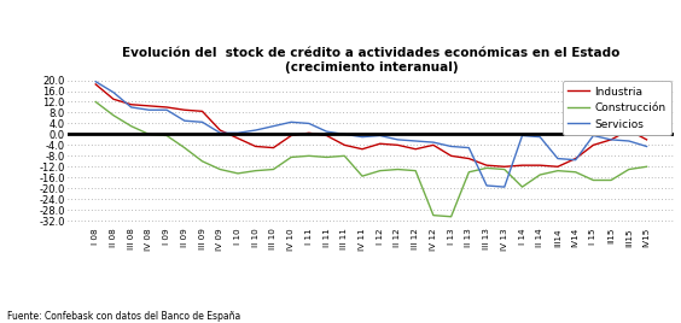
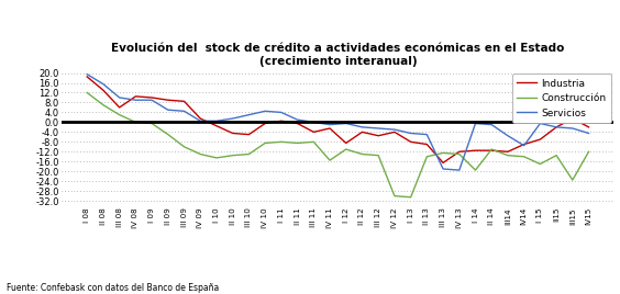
Industria/III 08: 11.0 -> 6.0
Industria/IV 11: -5.5 -> -2.5
Industria/I 12: -3.5 -> -8.5
Construcción/I 12: -13.5 -> -11.0
Industria/III 13: -11.5 -> -16.5
Construcción/II 14: -15.0 -> -11.0
Servicios/III14: -9.0 -> -5.5
Industria/I 15: -4.0 -> -7.0
Construcción/II15: -17.0 -> -13.5
Construcción/III15: -13.0 -> -23.5
